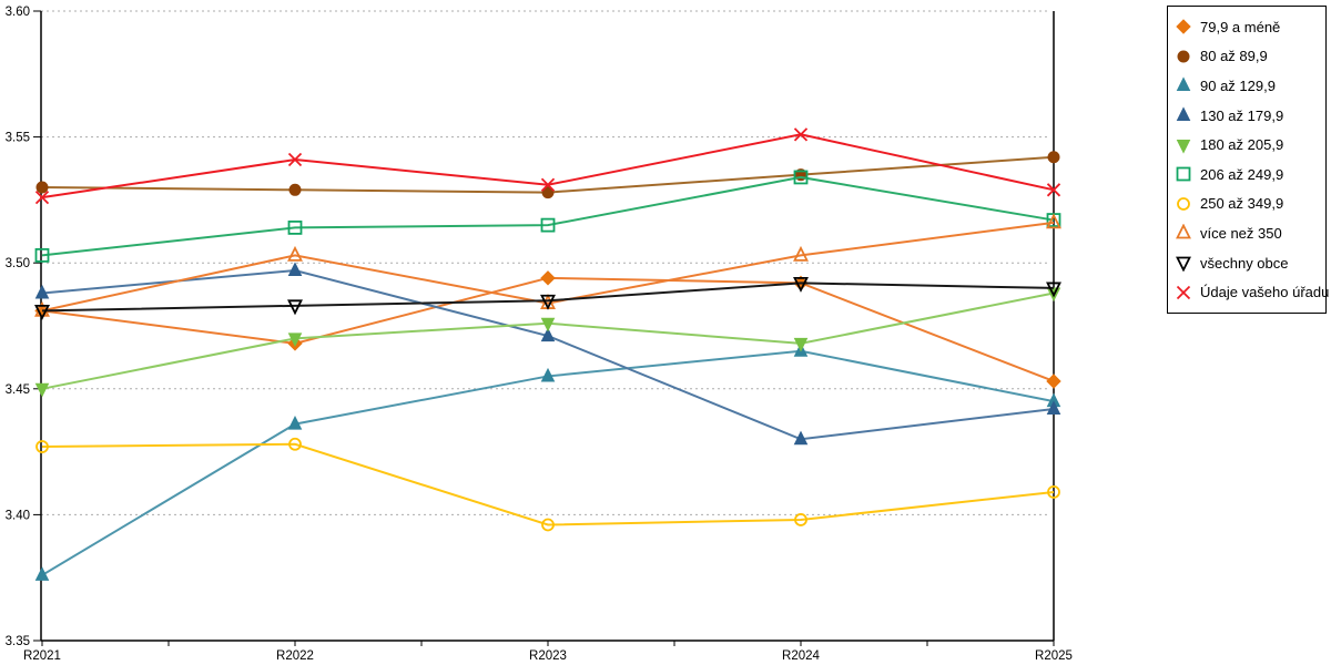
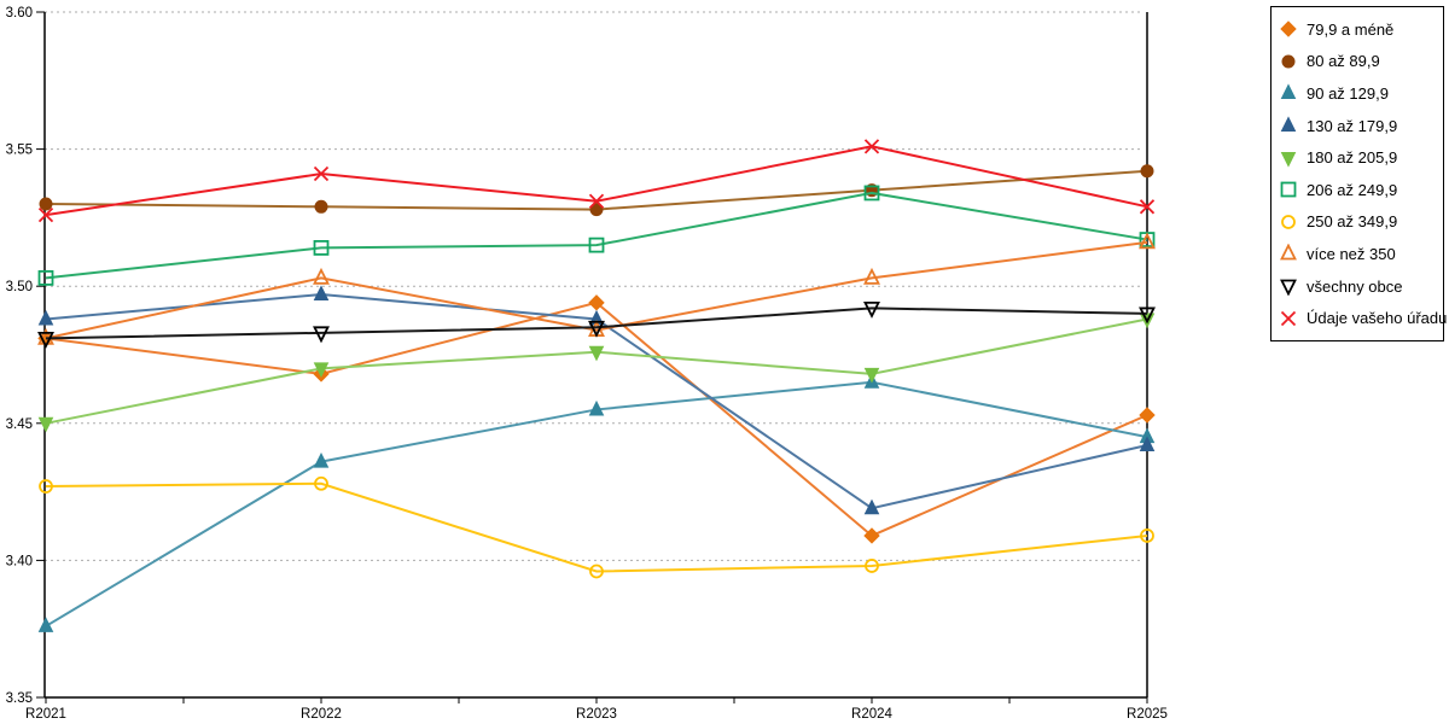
130 až 179,9/R2023: 3.471 -> 3.488
79,9 a méně/R2024: 3.492 -> 3.409
130 až 179,9/R2024: 3.430 -> 3.419
